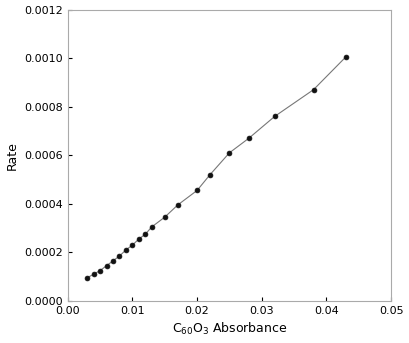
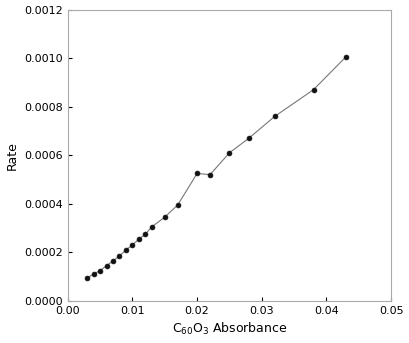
0.02: 0.000455 -> 0.000525
